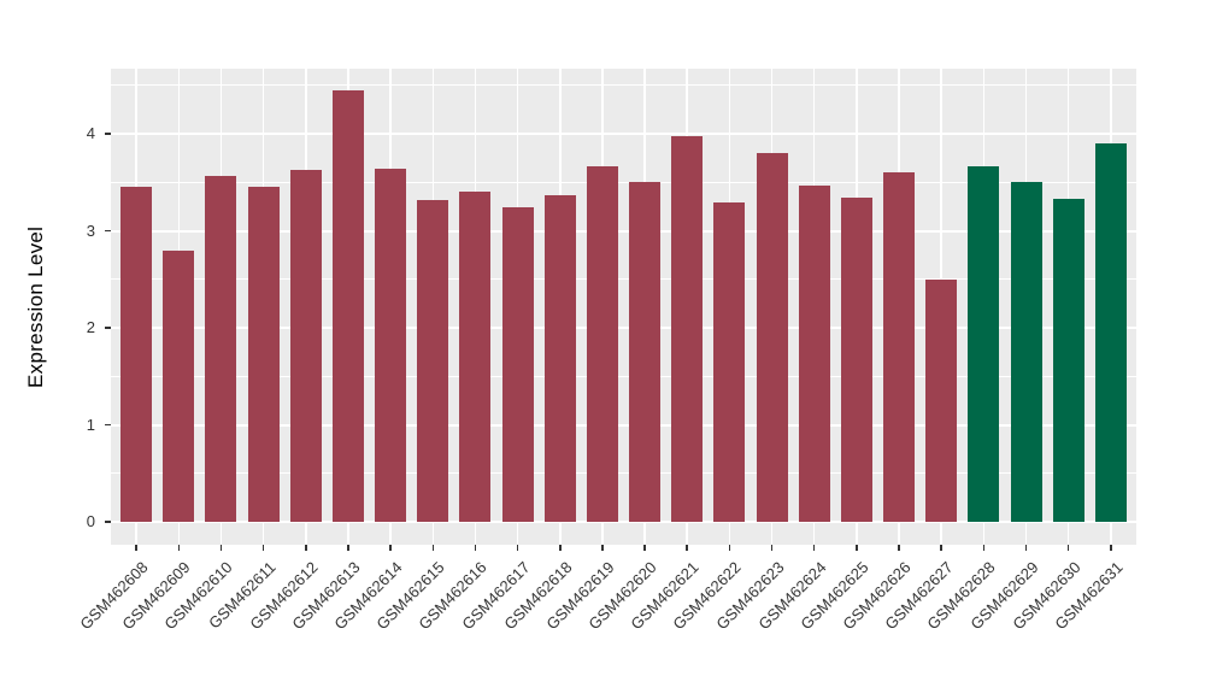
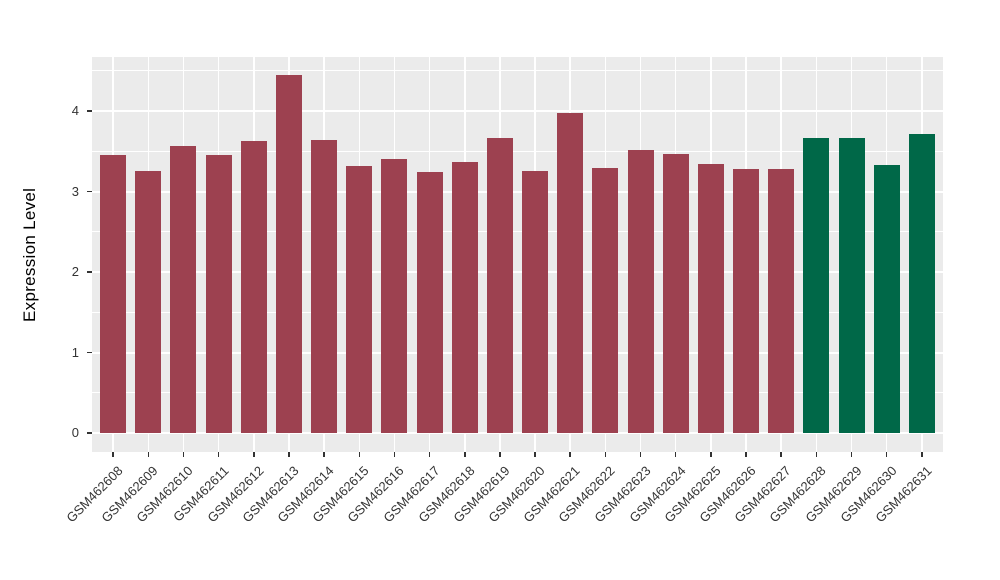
GSM462609: 2.8 -> 3.2
GSM462620: 3.5 -> 3.2
GSM462623: 3.8 -> 3.5
GSM462626: 3.6 -> 3.3
GSM462627: 2.5 -> 3.3
GSM462629: 3.5 -> 3.7
GSM462631: 3.9 -> 3.7
